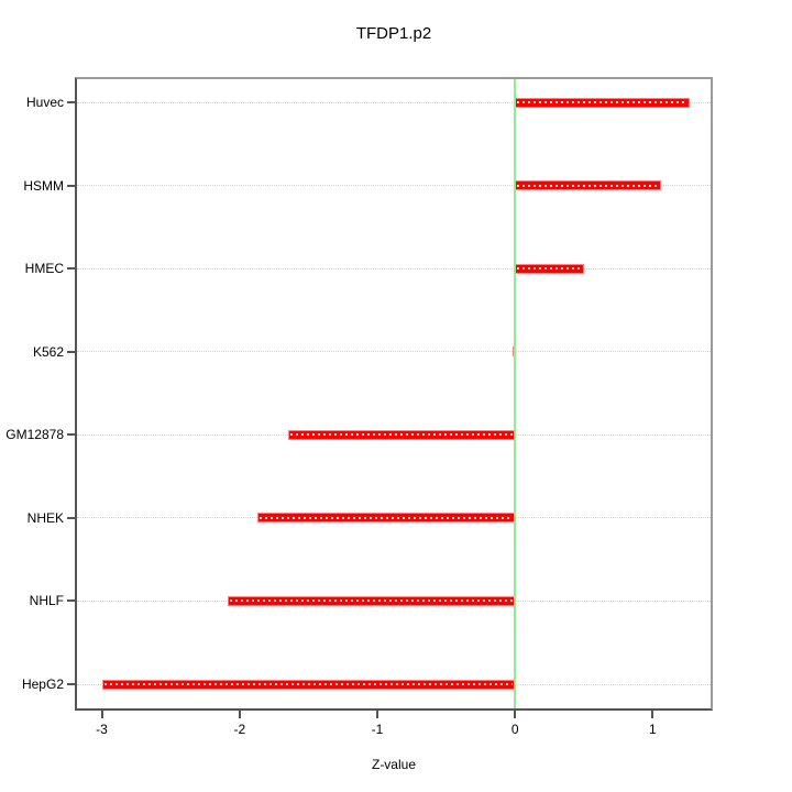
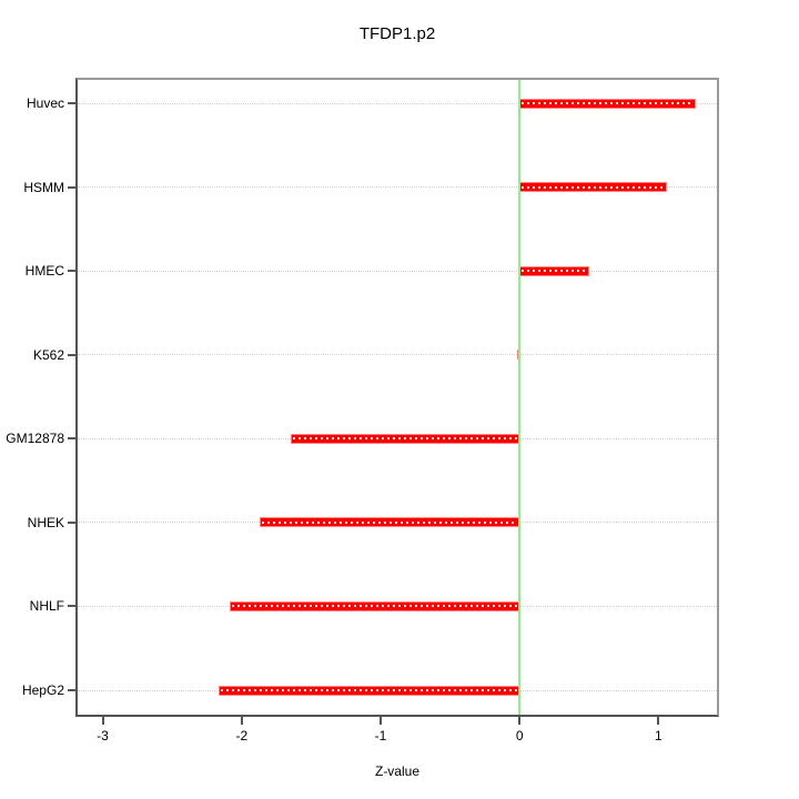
HepG2: -3.00 -> -2.17
